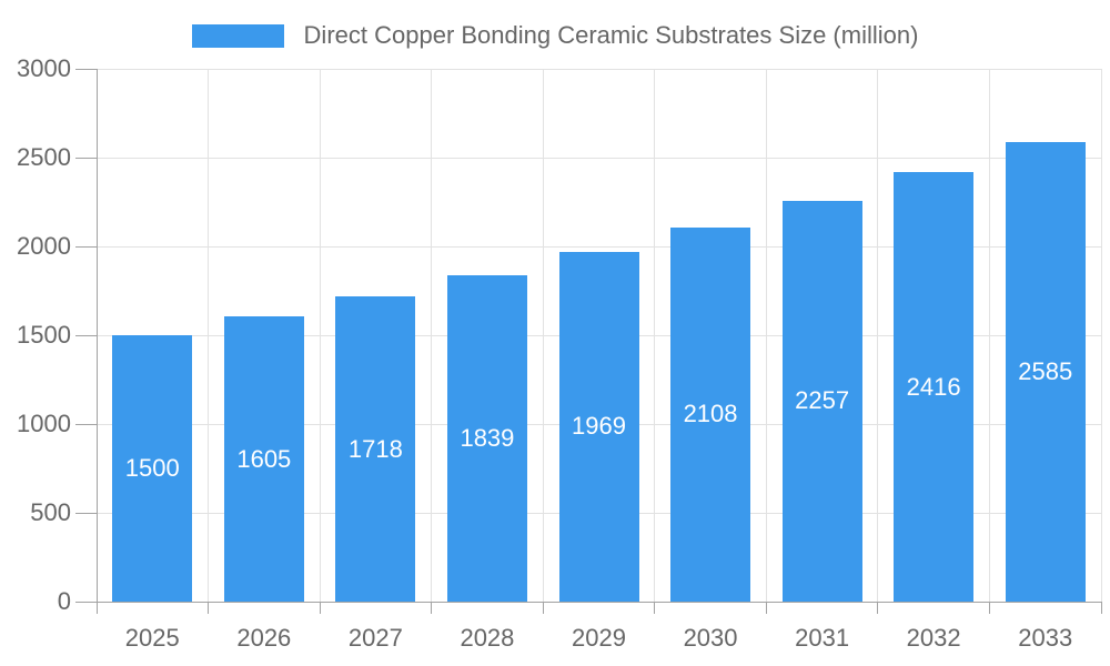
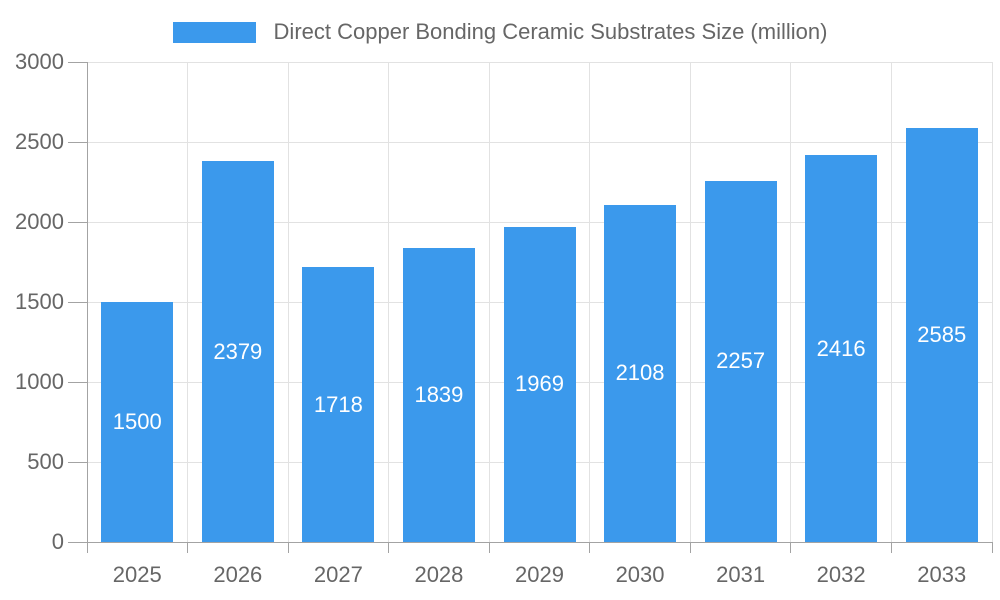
2026: 1605 -> 2379
